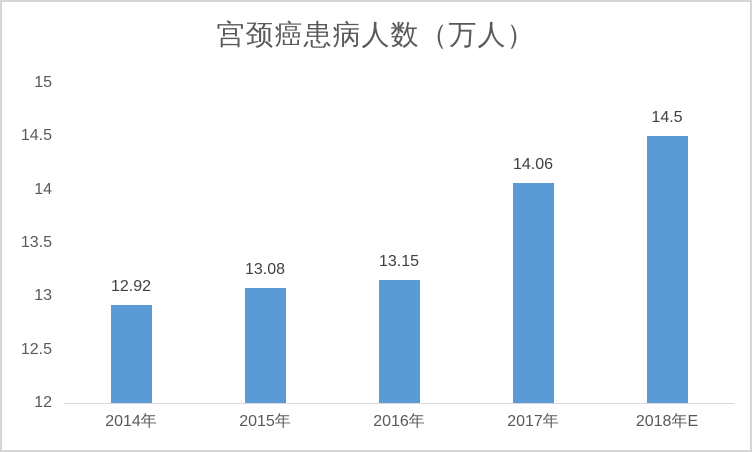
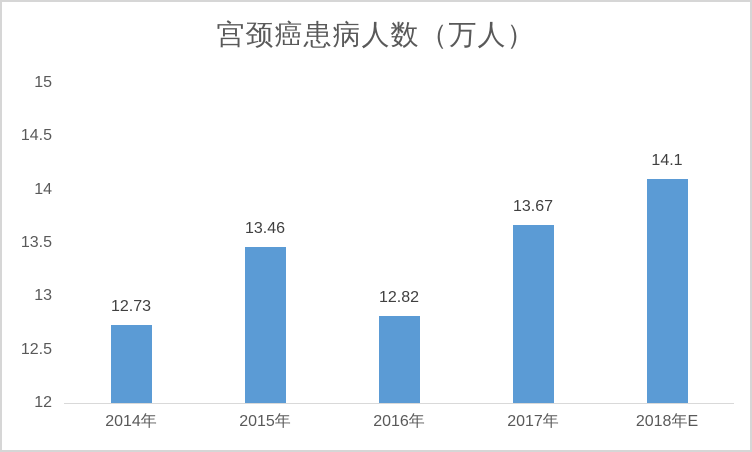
2014年: 12.92 -> 12.73
2015年: 13.08 -> 13.46
2016年: 13.15 -> 12.82
2017年: 14.06 -> 13.67
2018年E: 14.5 -> 14.1
